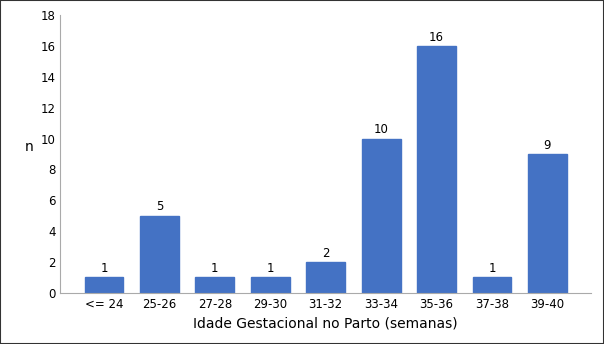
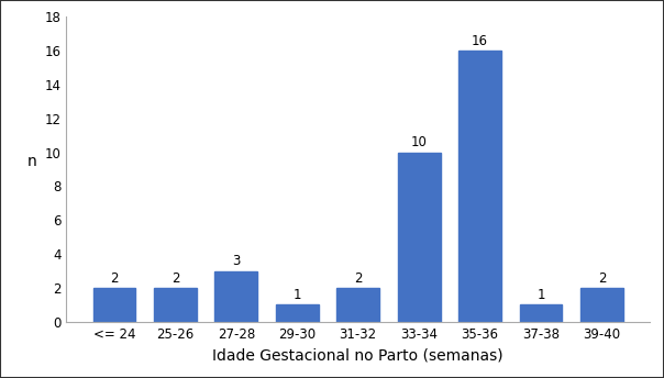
<= 24: 1 -> 2
25-26: 5 -> 2
27-28: 1 -> 3
39-40: 9 -> 2
